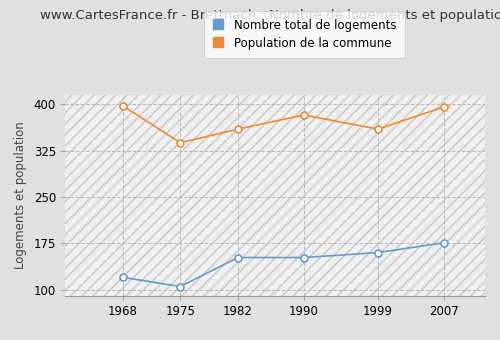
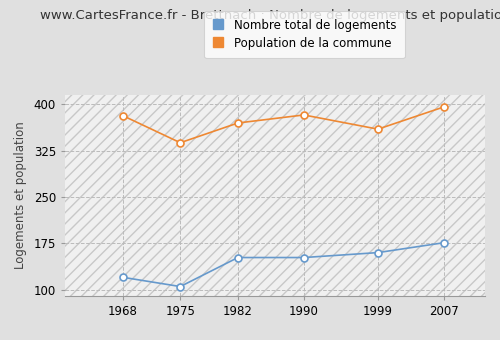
Population de la commune/1968: 398 -> 382
Population de la commune/1982: 360 -> 370
